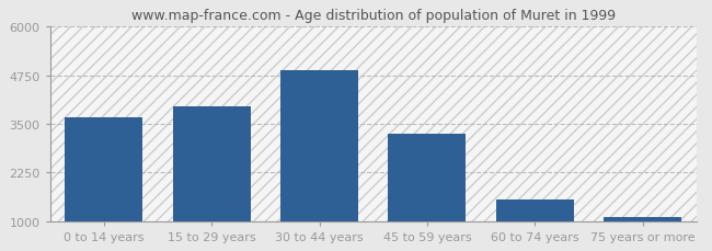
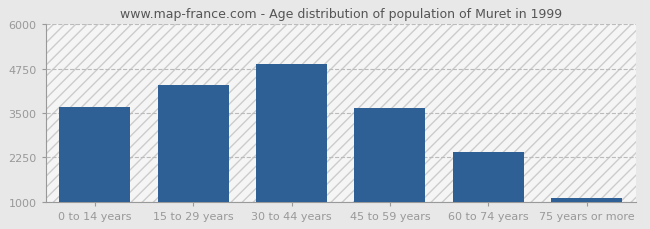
15 to 29 years: 3950 -> 4300
45 to 59 years: 3250 -> 3650
60 to 74 years: 1550 -> 2390
